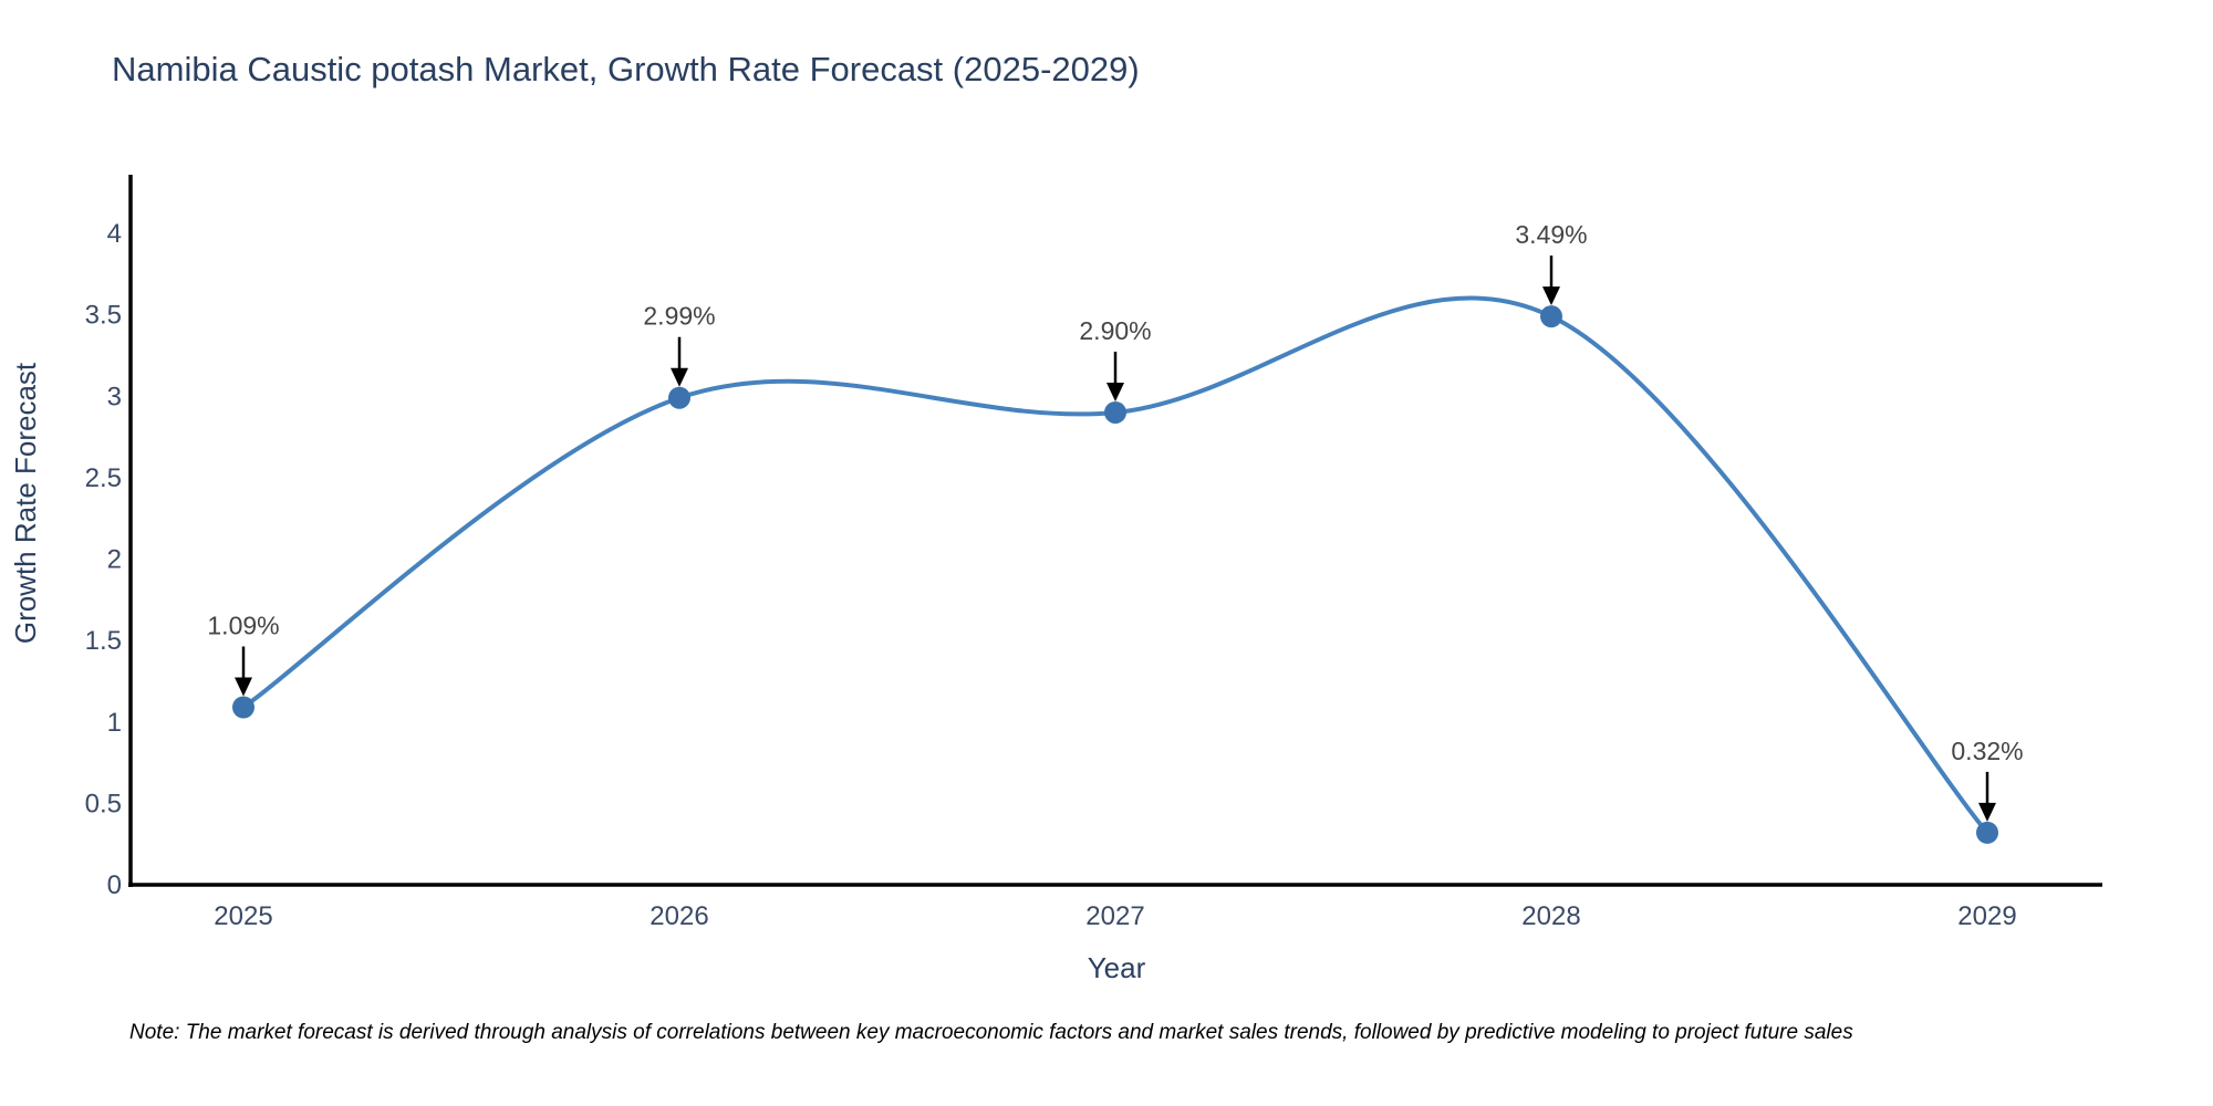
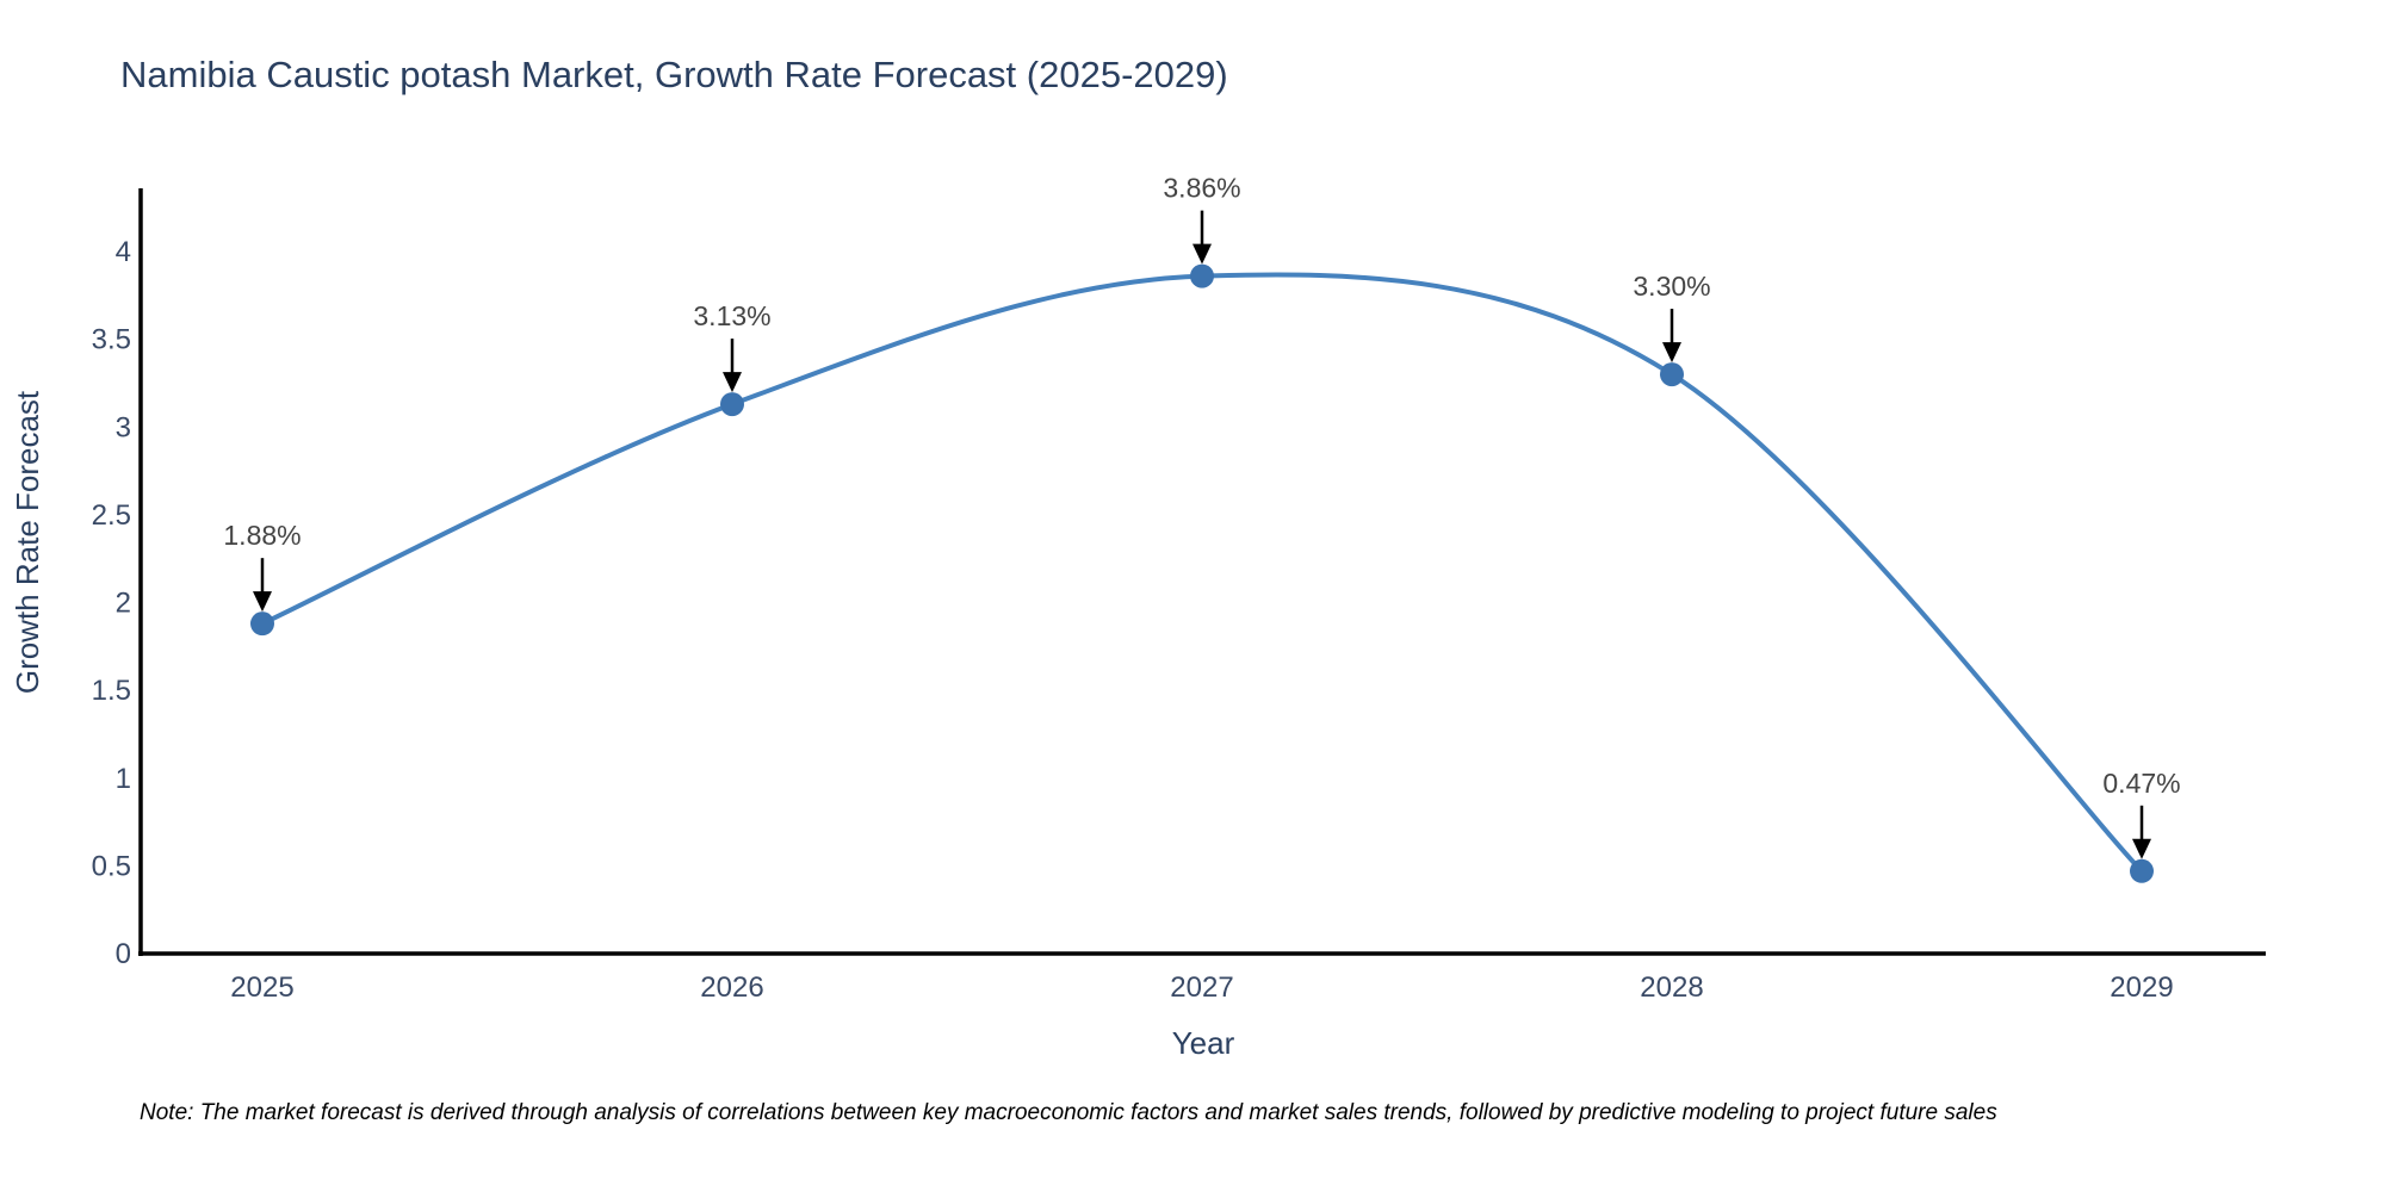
2025: 1.09% -> 1.88%
2026: 2.99% -> 3.13%
2027: 2.90% -> 3.86%
2028: 3.49% -> 3.30%
2029: 0.32% -> 0.47%
